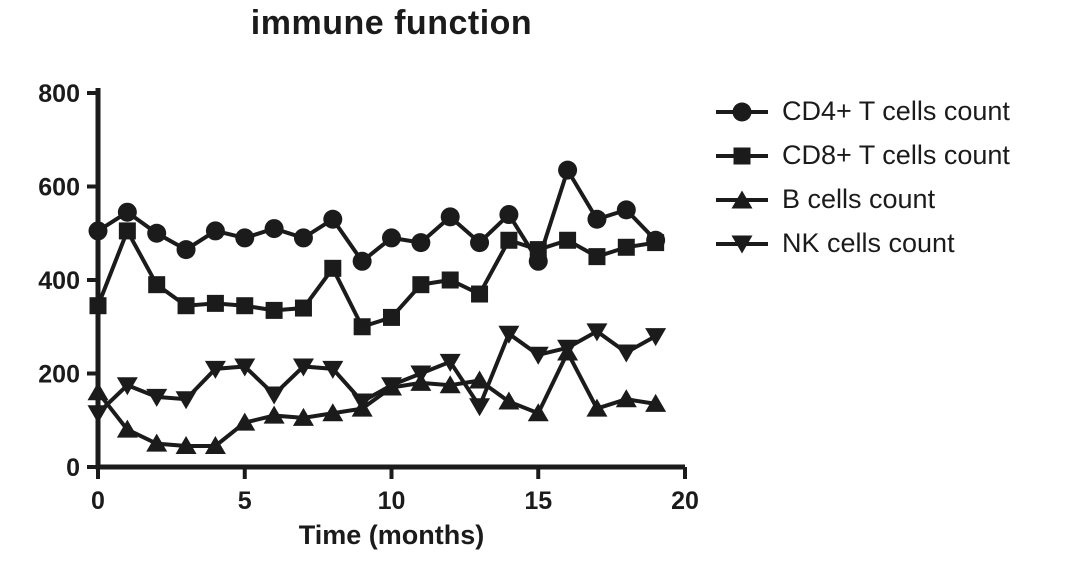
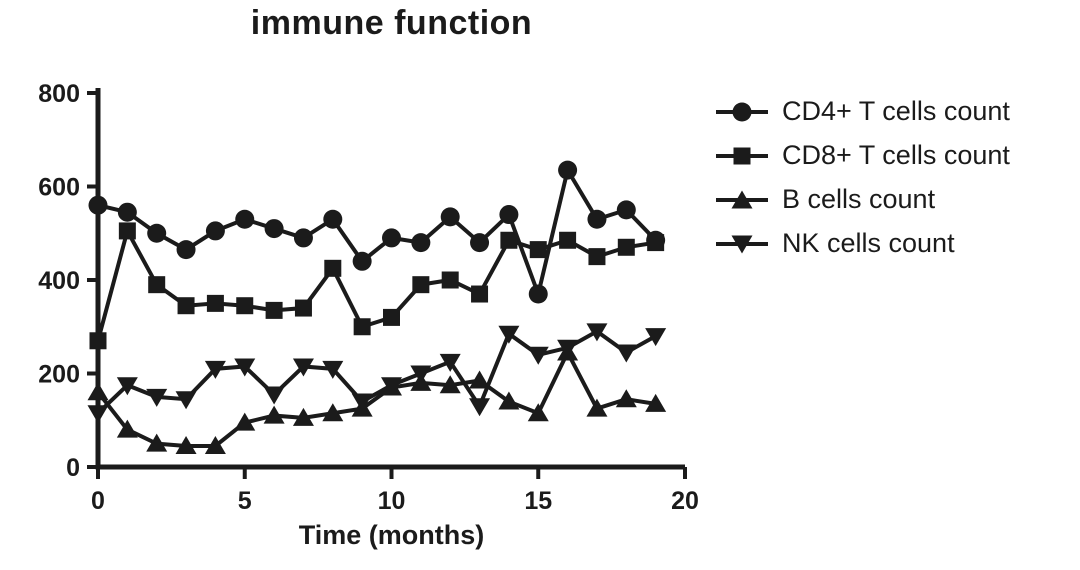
CD4+ T cells count/0: 500 -> 560
CD8+ T cells count/0: 340 -> 270
CD4+ T cells count/5: 490 -> 530
CD4+ T cells count/15: 440 -> 370
